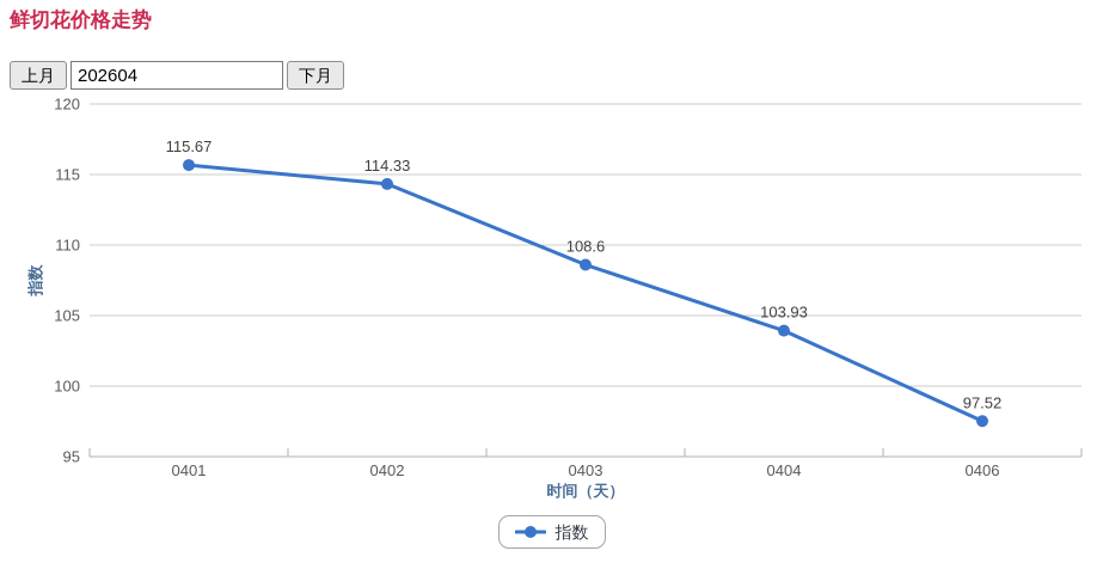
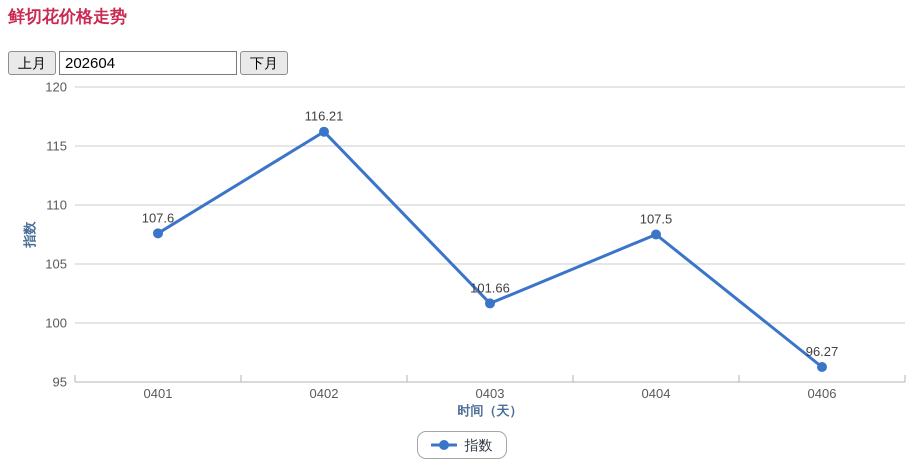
0401: 115.67 -> 107.6
0402: 114.33 -> 116.21
0403: 108.6 -> 101.66
0404: 103.93 -> 107.5
0406: 97.52 -> 96.27
